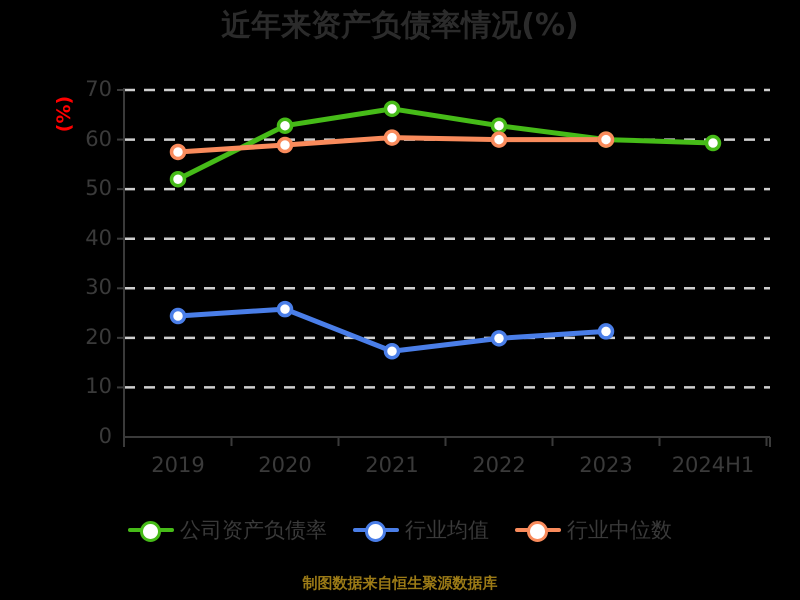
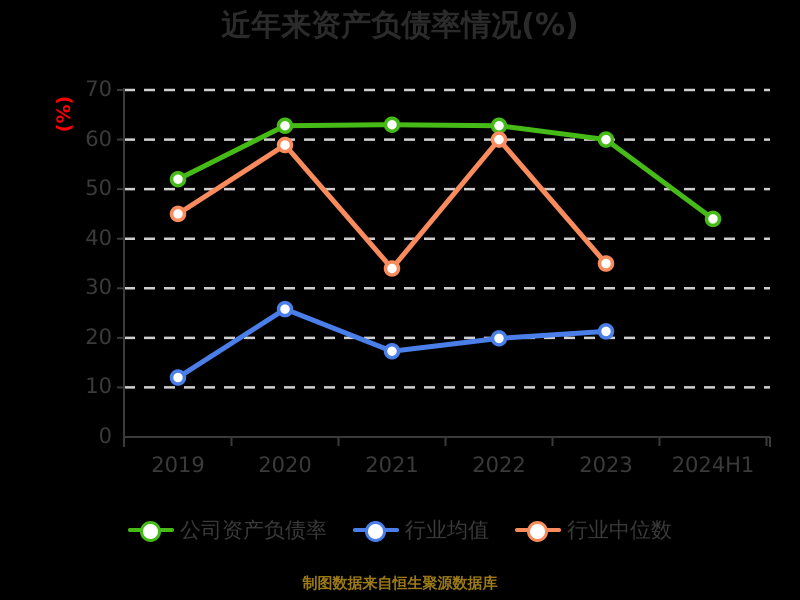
行业均值/2019: 24 -> 12
行业中位数/2019: 58 -> 45
公司资产负债率/2021: 66 -> 63
行业中位数/2021: 60 -> 34
行业中位数/2023: 60 -> 35
公司资产负债率/2024H1: 59 -> 44
